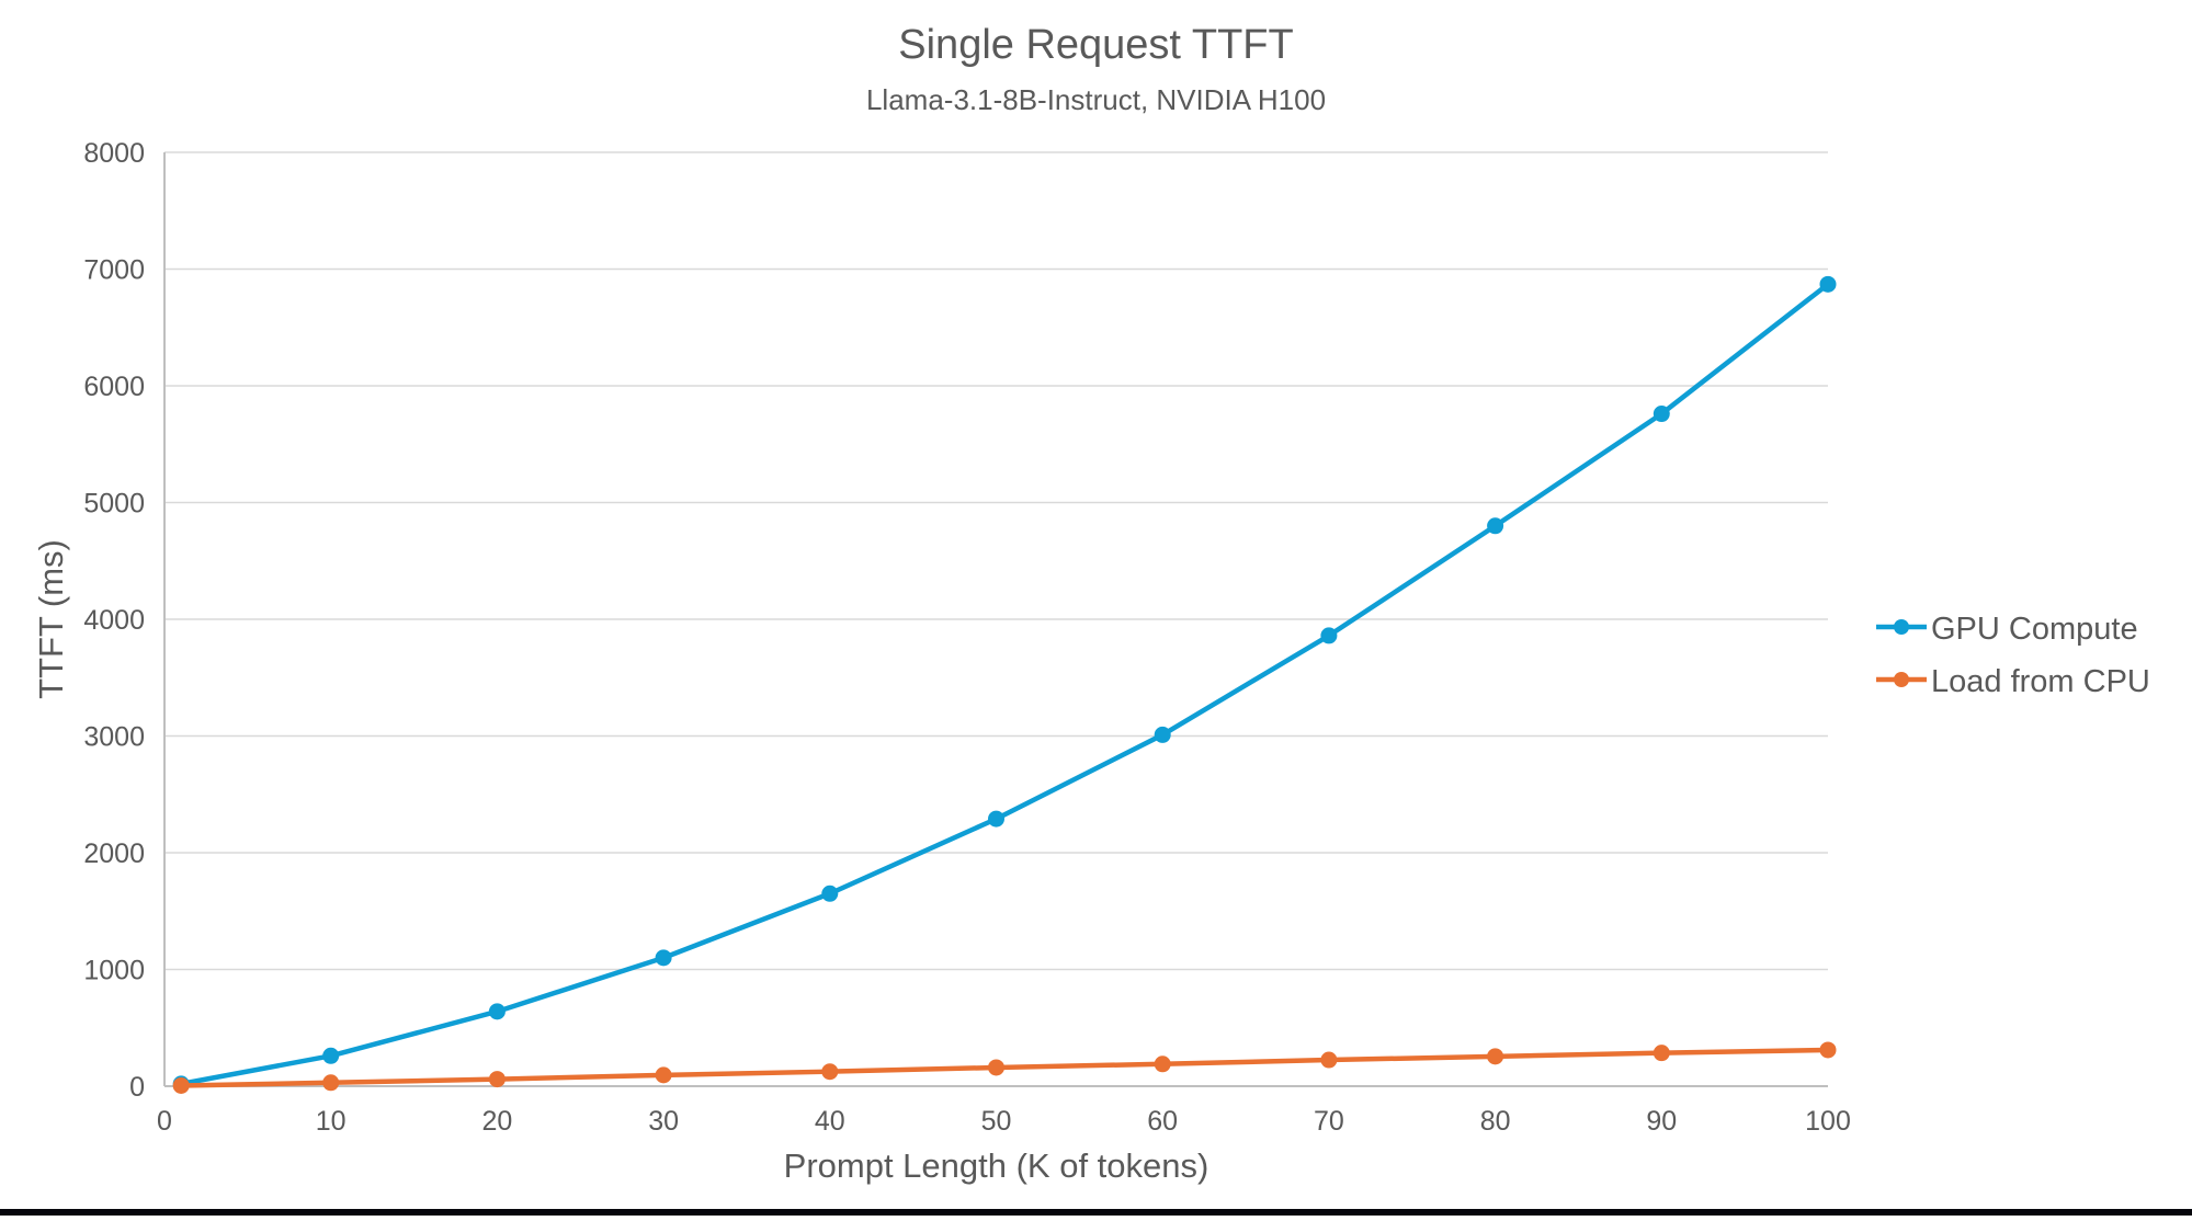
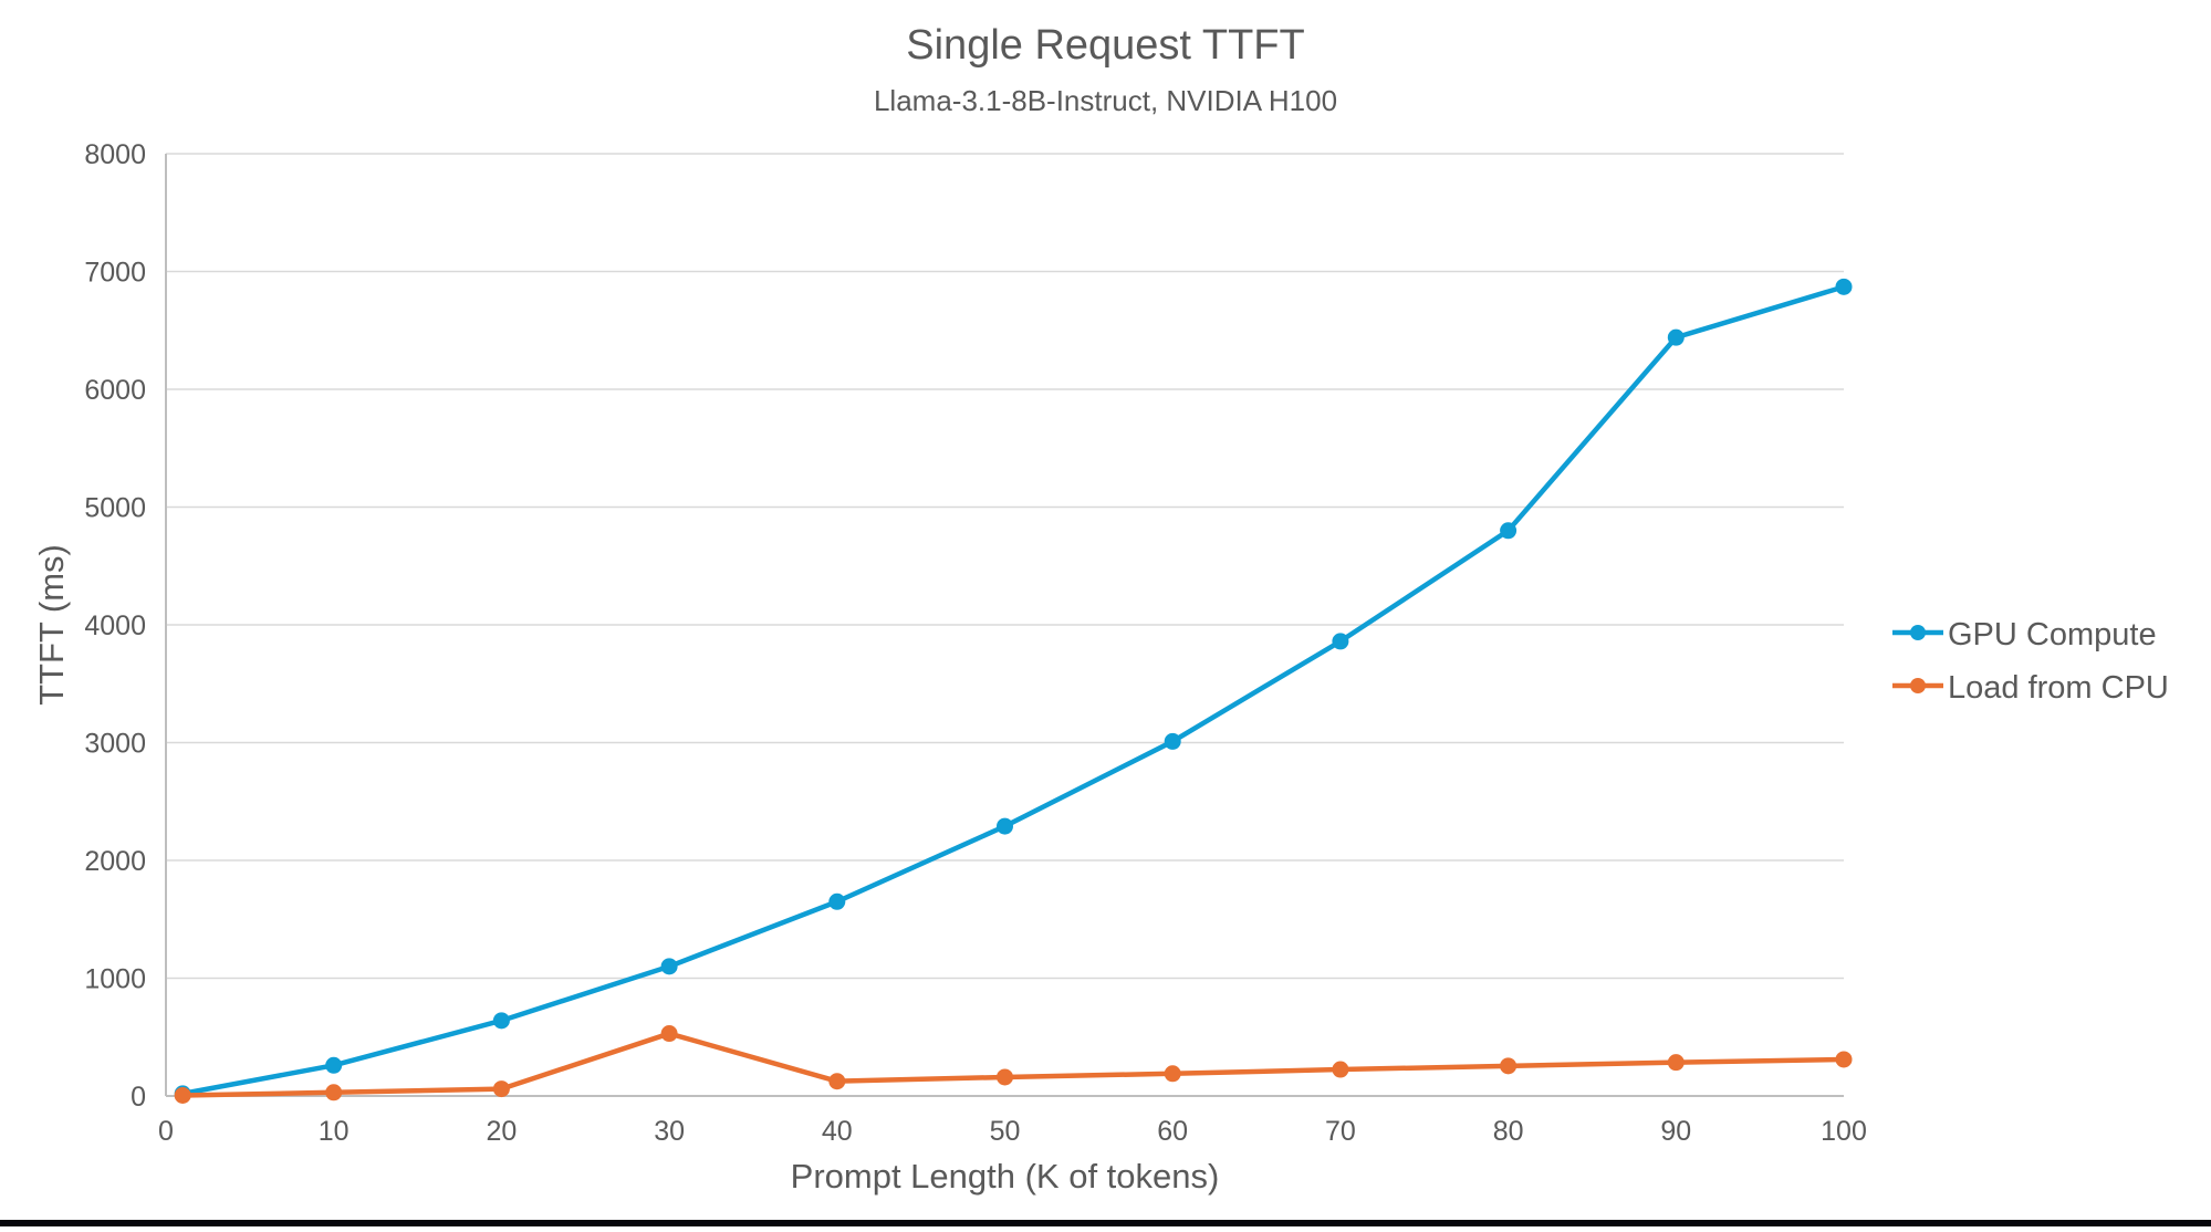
Load from CPU/30: 100 -> 530
GPU Compute/90: 5760 -> 6440
